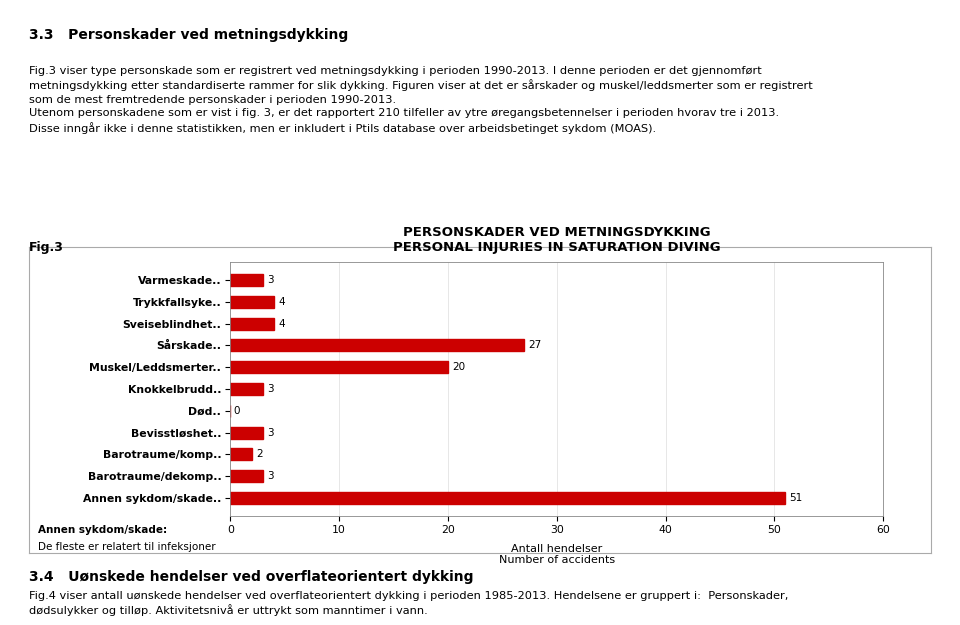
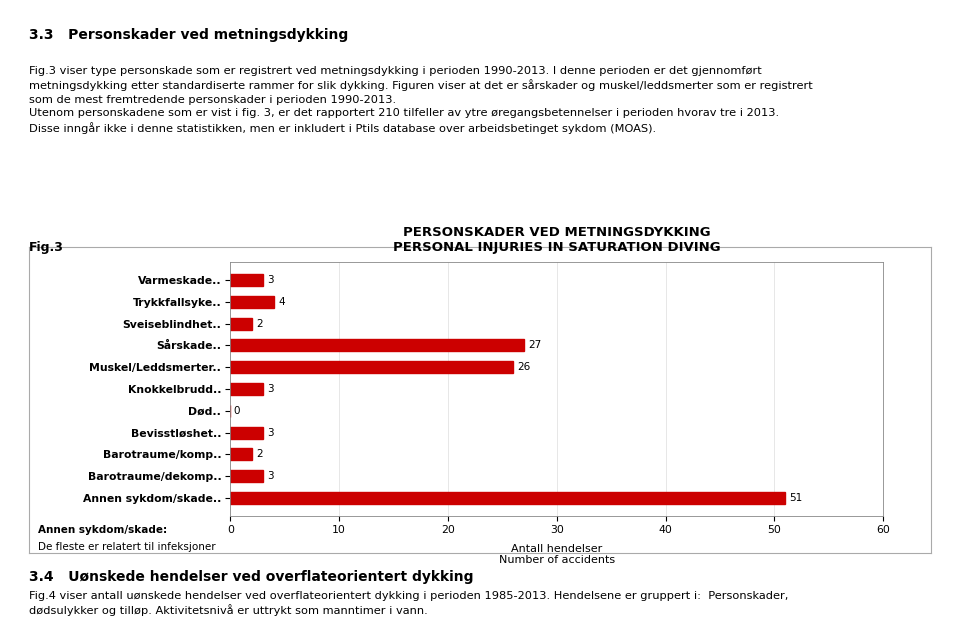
Sveiseblindhet..: 4 -> 2
Muskel/Leddsmerter..: 20 -> 26
